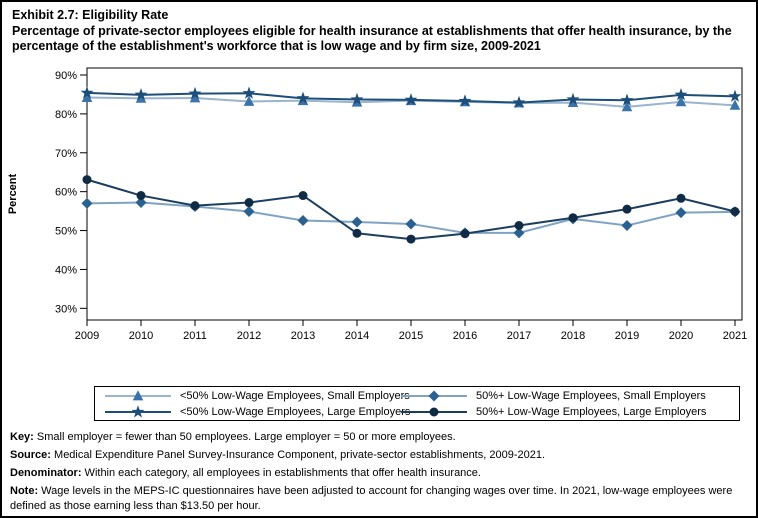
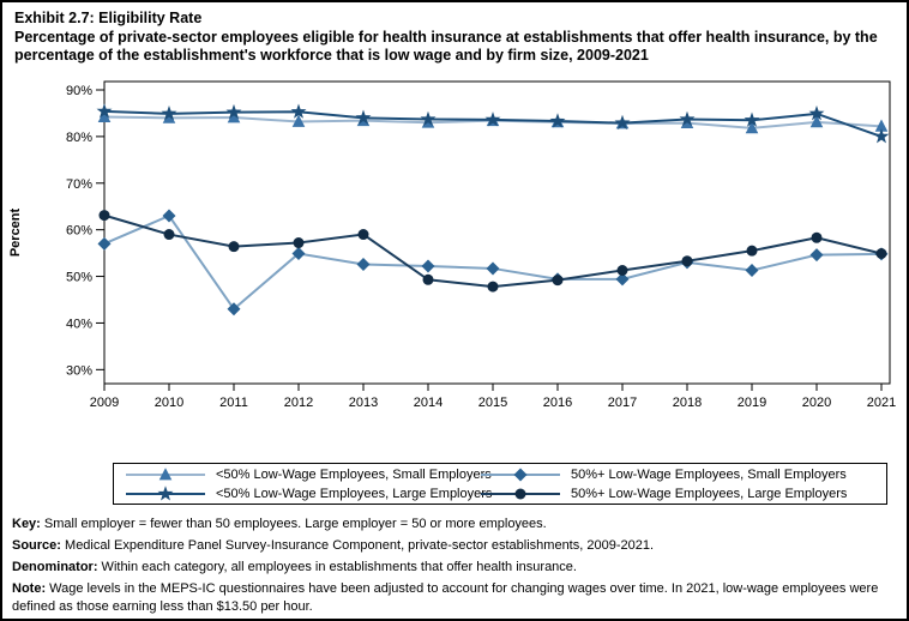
50%+ Low-Wage Employees, Small Employers/2010: 57% -> 63%
50%+ Low-Wage Employees, Small Employers/2011: 56% -> 43%
<50% Low-Wage Employees, Large Employers/2021: 84% -> 80%
